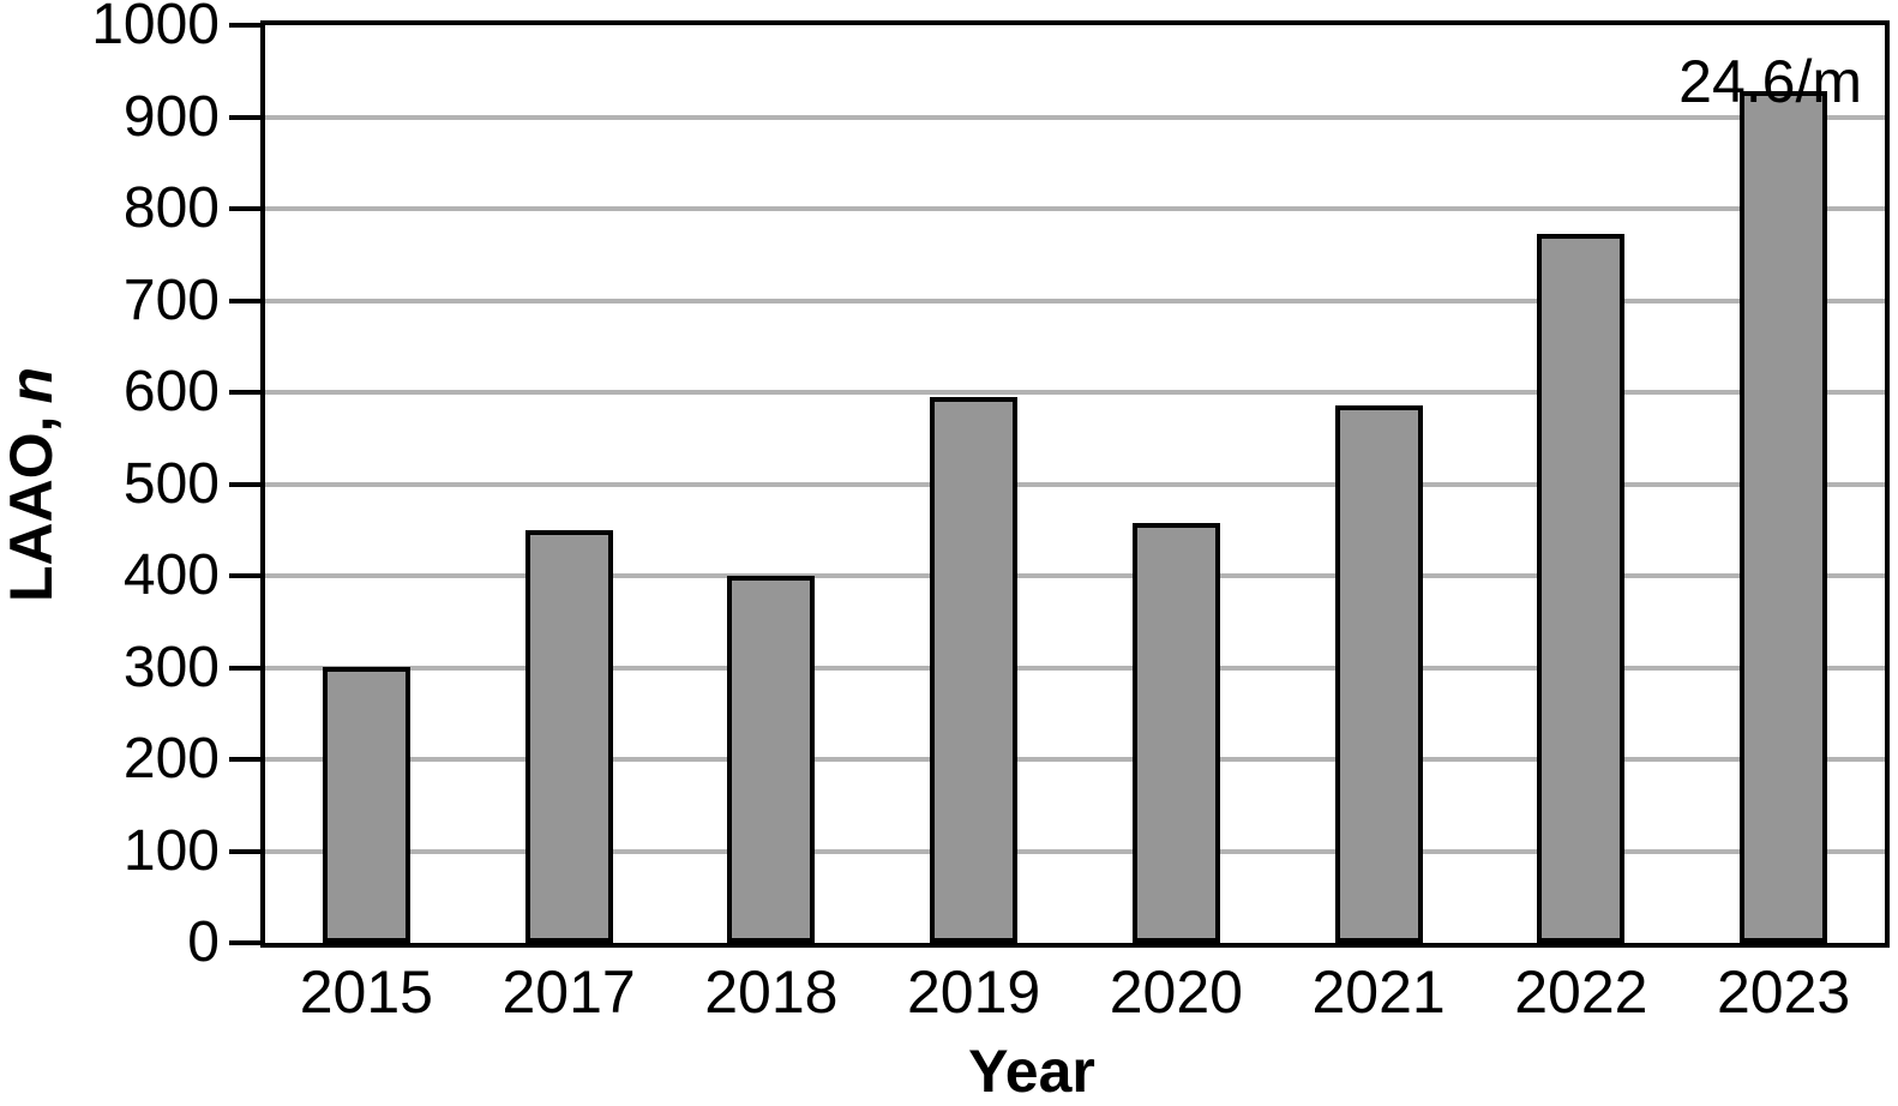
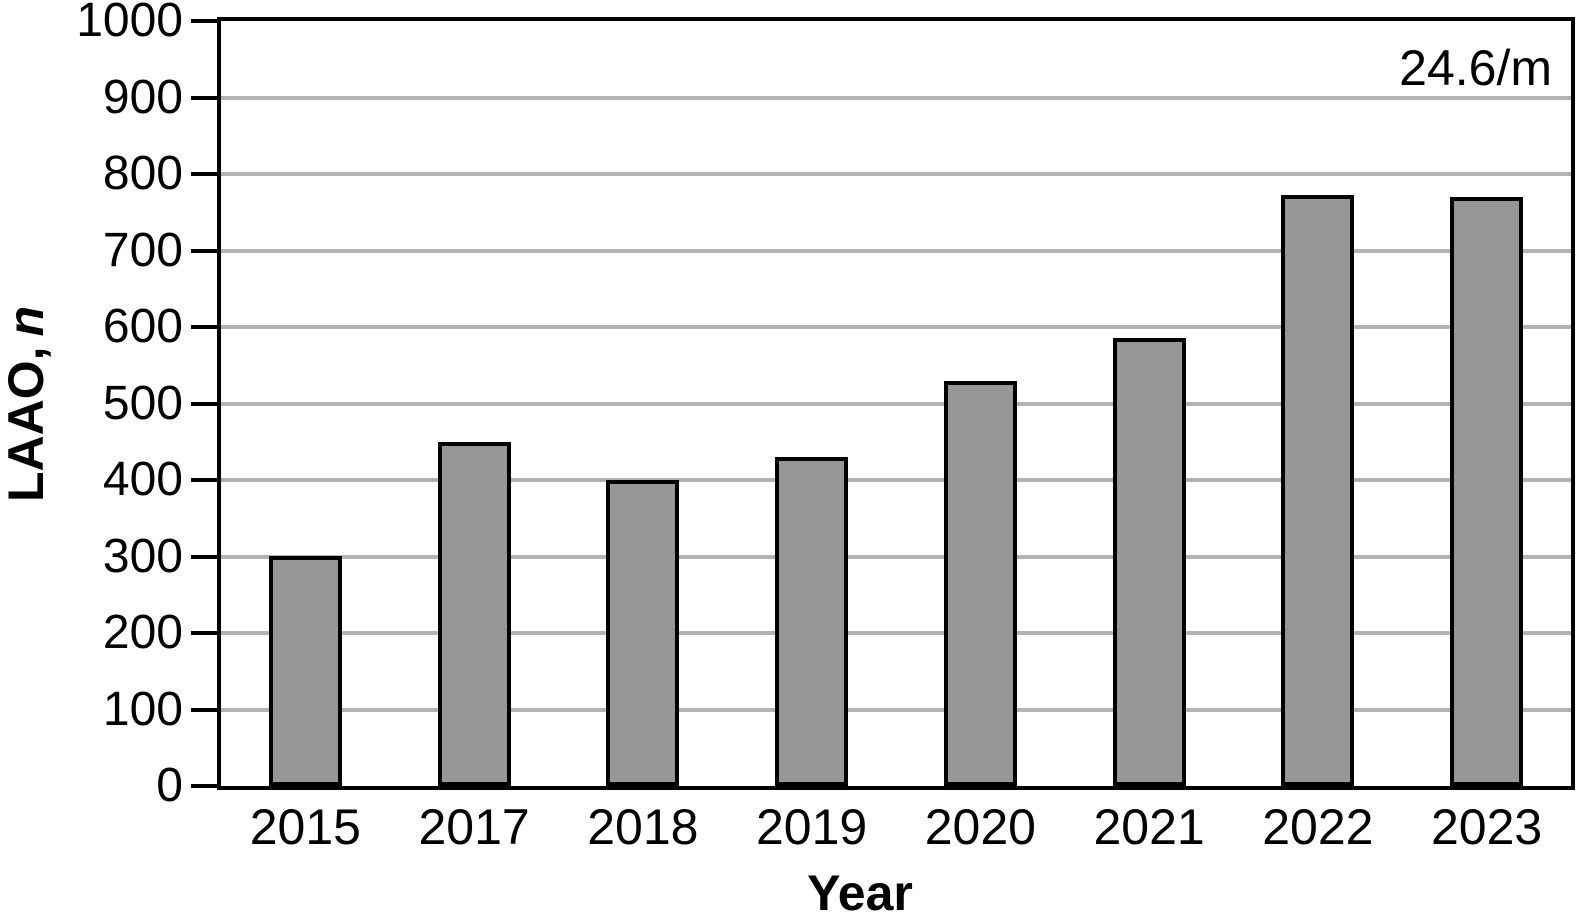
2019: 600 -> 430
2020: 460 -> 530
2023: 930 -> 770
